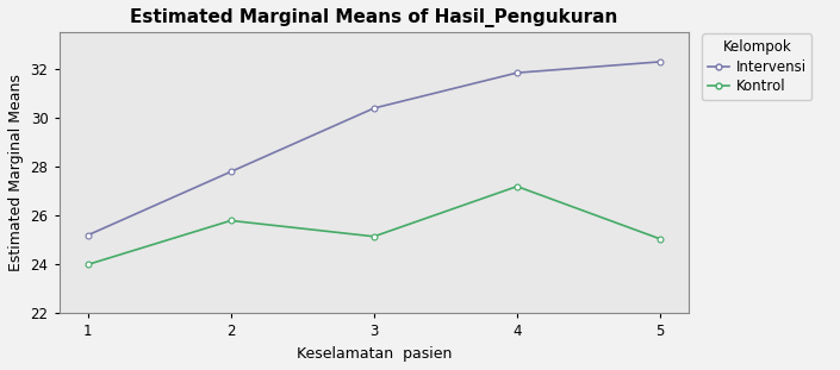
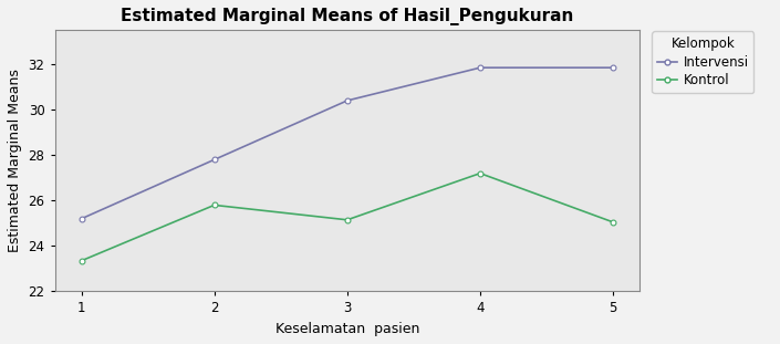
Kontrol/1: 24.00 -> 23.35
Intervensi/5: 32.30 -> 31.85
